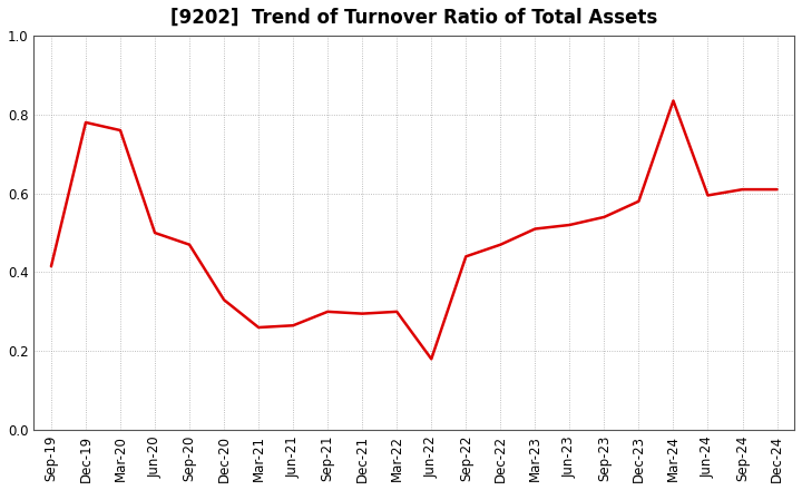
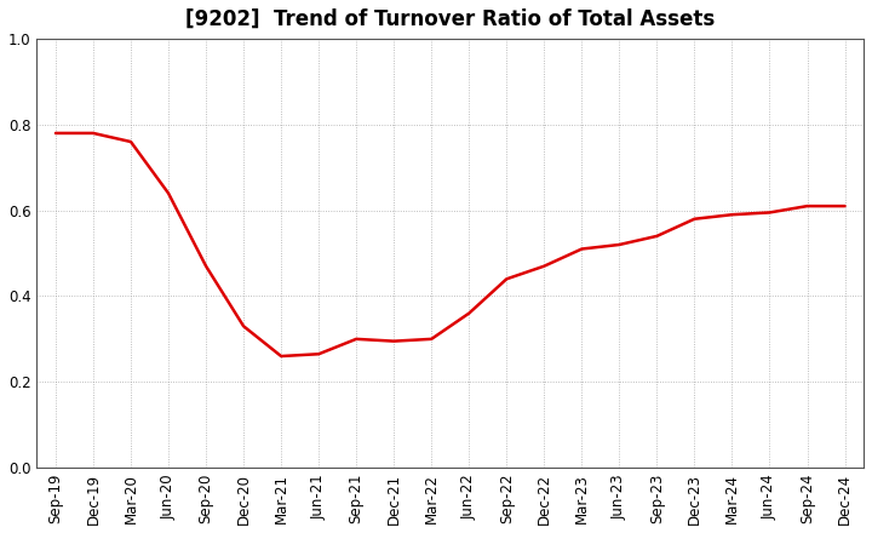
Sep-19: 0.415 -> 0.780
Jun-20: 0.500 -> 0.640
Jun-22: 0.180 -> 0.360
Mar-24: 0.835 -> 0.590
